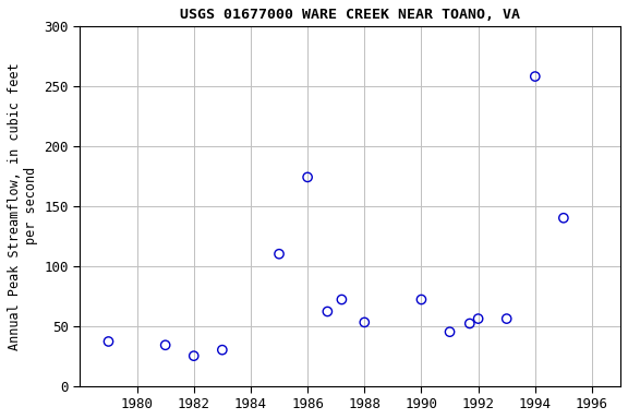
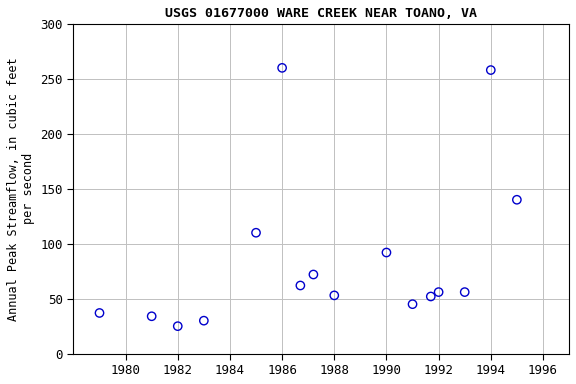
1986: 174 -> 260
1990: 72 -> 92
